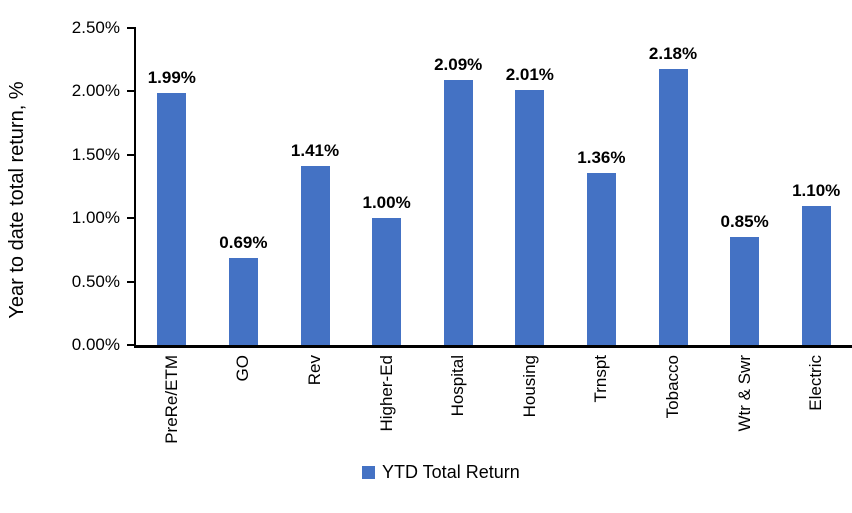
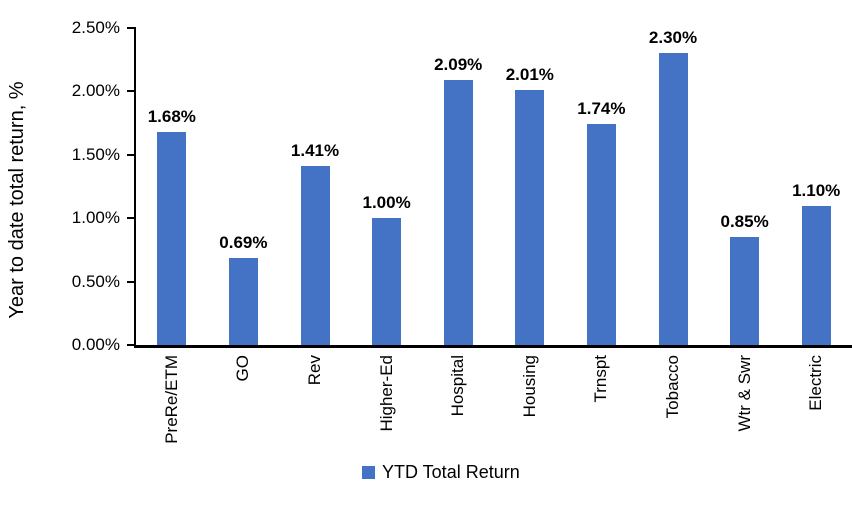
PreRe/ETM: 1.99% -> 1.68%
Trnspt: 1.36% -> 1.74%
Tobacco: 2.18% -> 2.30%
